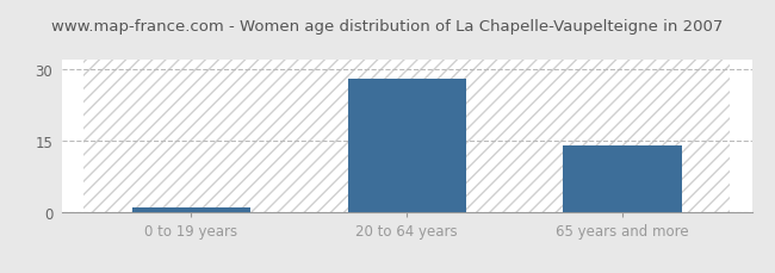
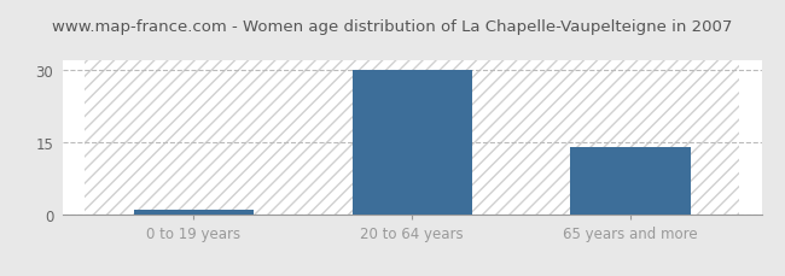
20 to 64 years: 28 -> 30
